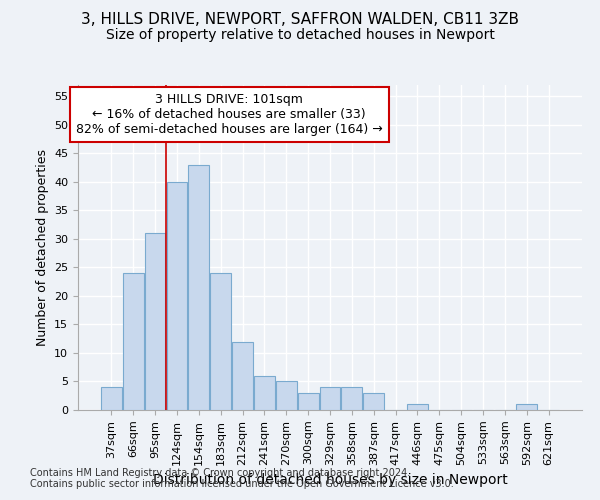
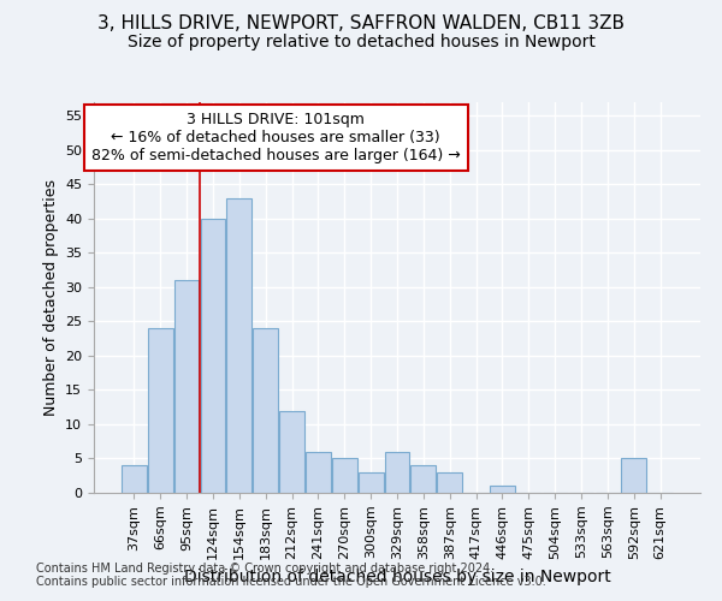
329sqm: 4 -> 6
592sqm: 1 -> 5
